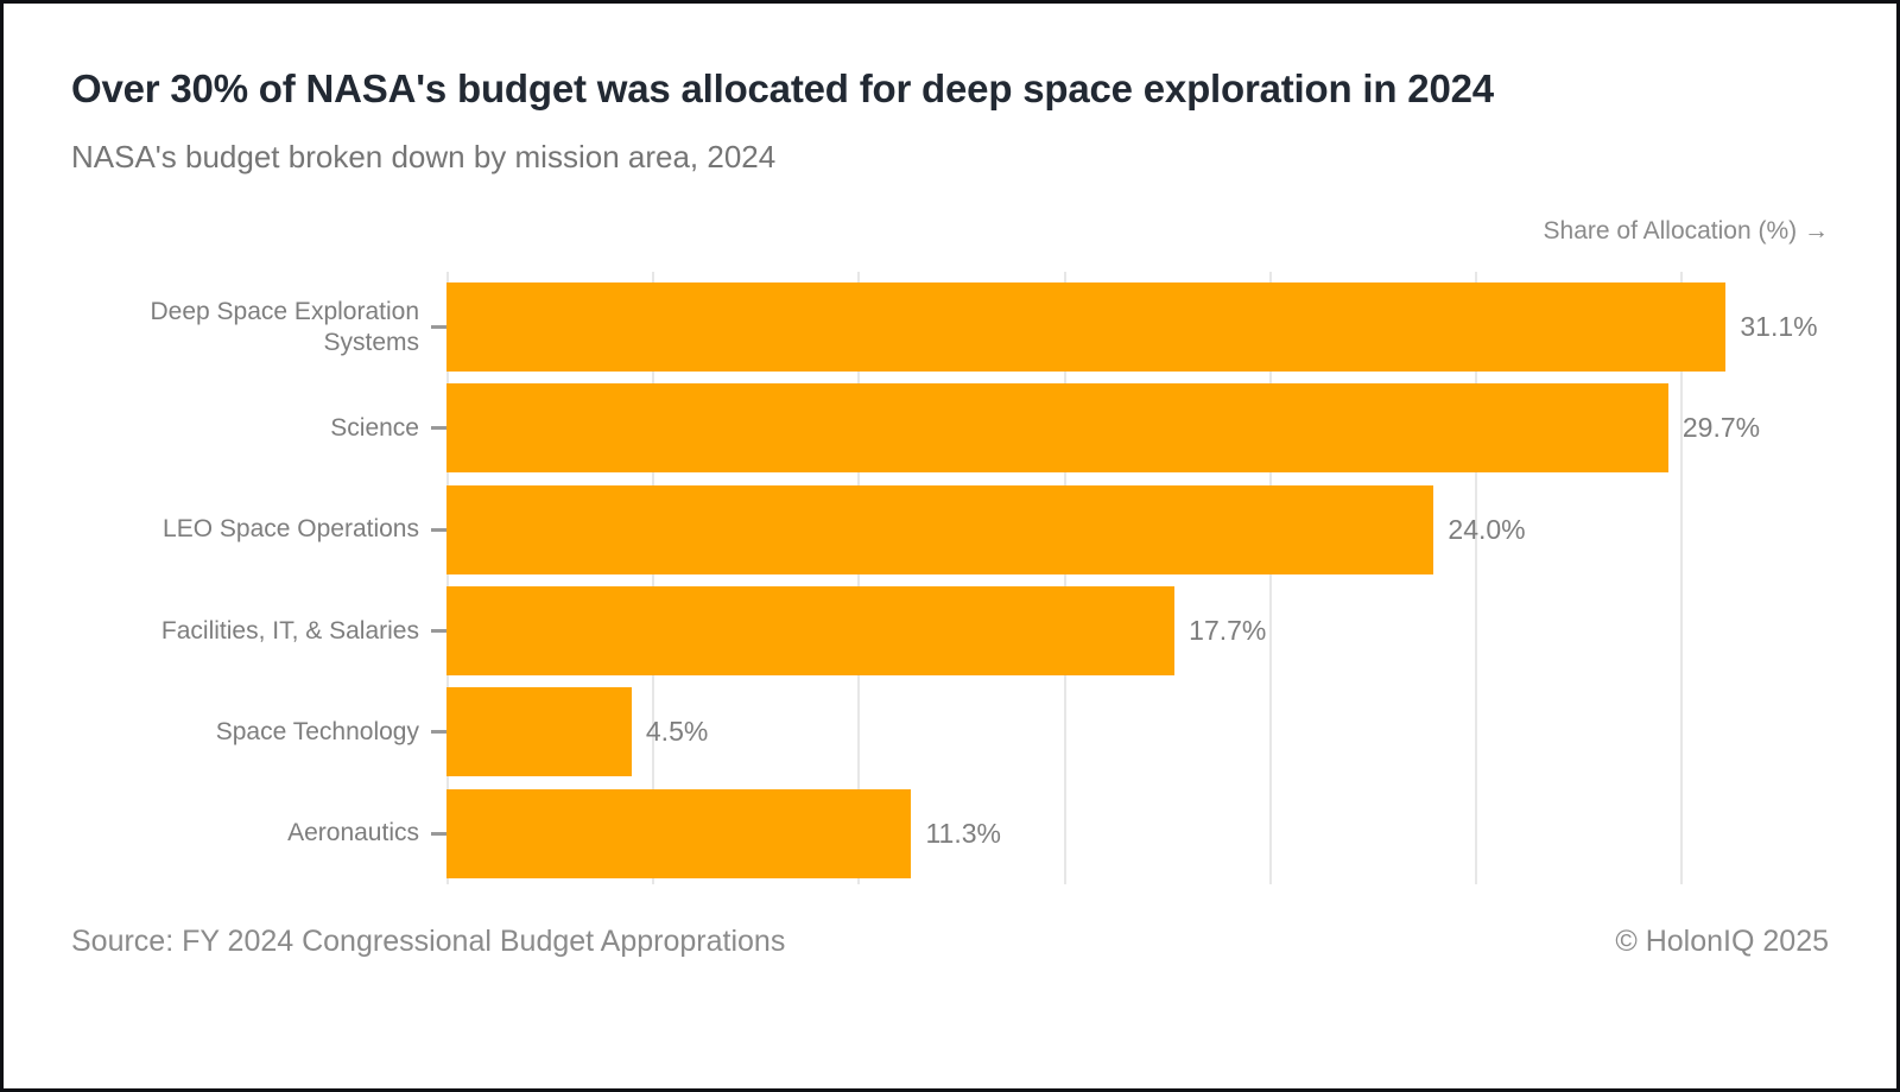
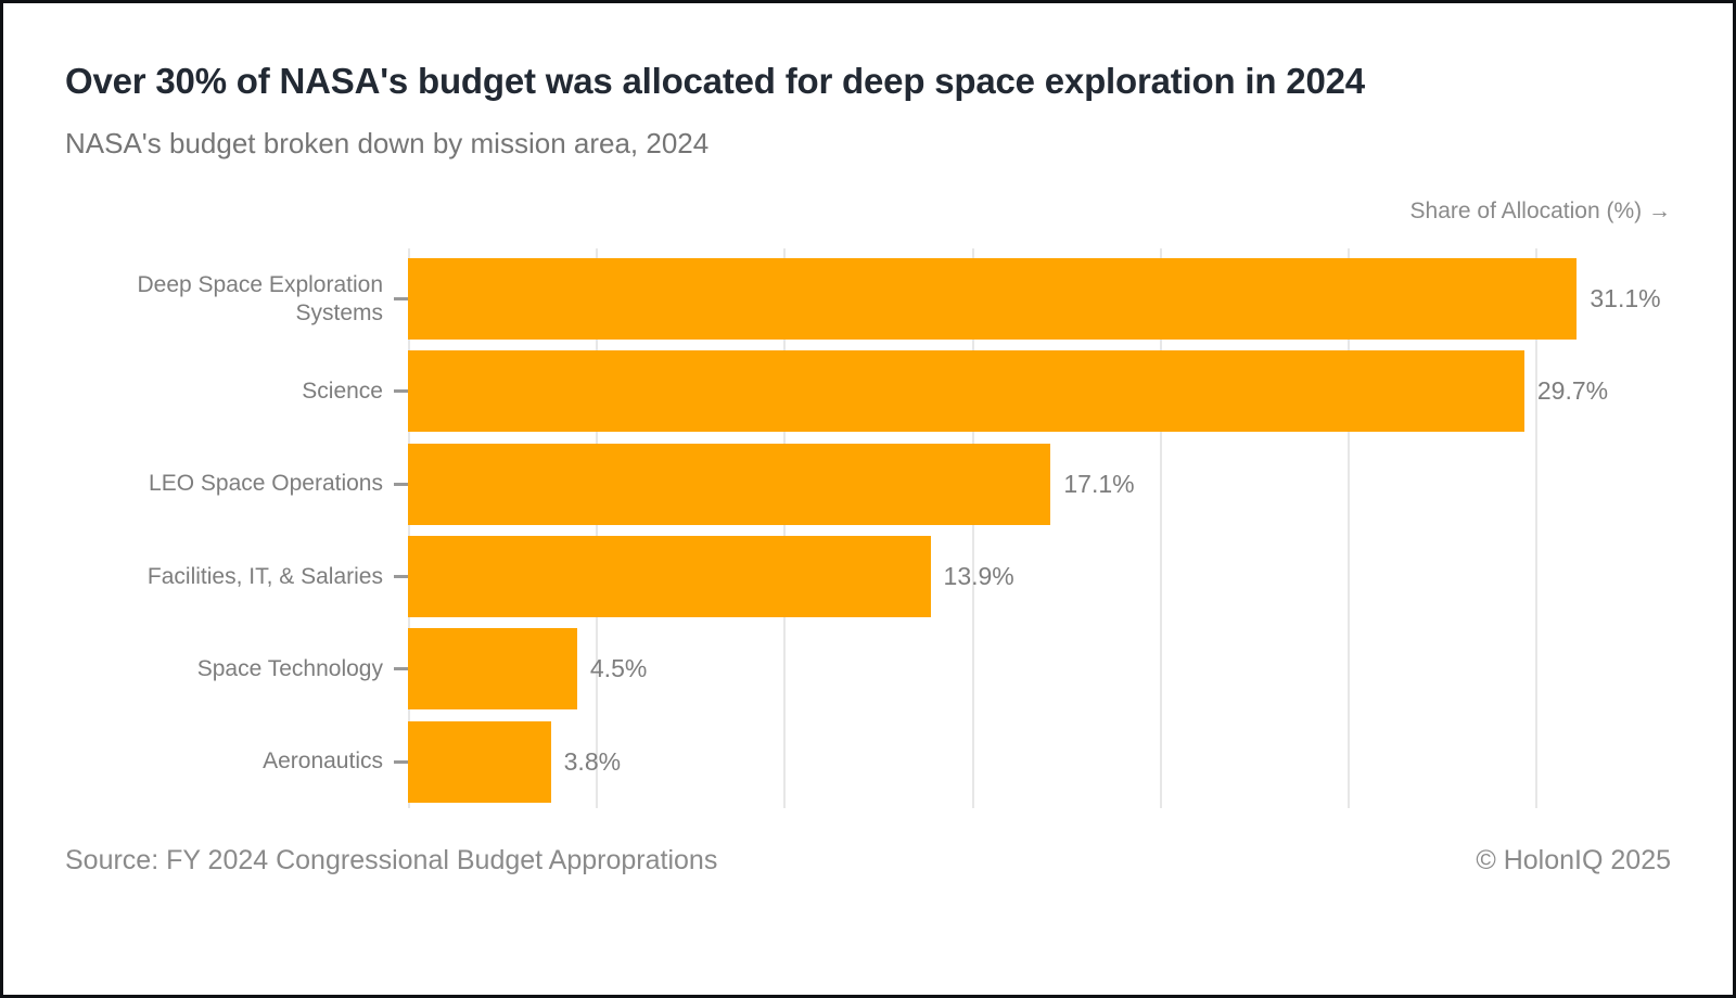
LEO Space Operations: 24.0% -> 17.1%
Facilities, IT, & Salaries: 17.7% -> 13.9%
Aeronautics: 11.3% -> 3.8%
